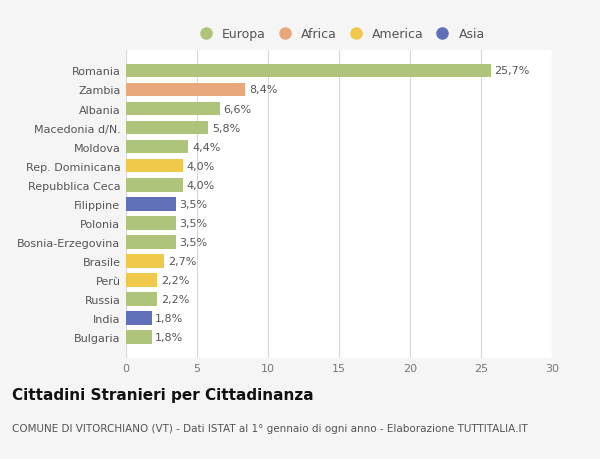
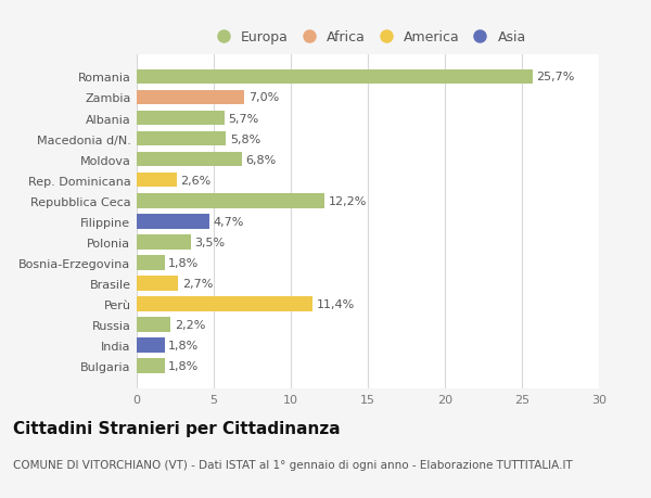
Zambia: 8,4% -> 7,0%
Albania: 6,6% -> 5,7%
Moldova: 4,4% -> 6,8%
Rep. Dominicana: 4,0% -> 2,6%
Repubblica Ceca: 4,0% -> 12,2%
Filippine: 3,5% -> 4,7%
Bosnia-Erzegovina: 3,5% -> 1,8%
Perù: 2,2% -> 11,4%
